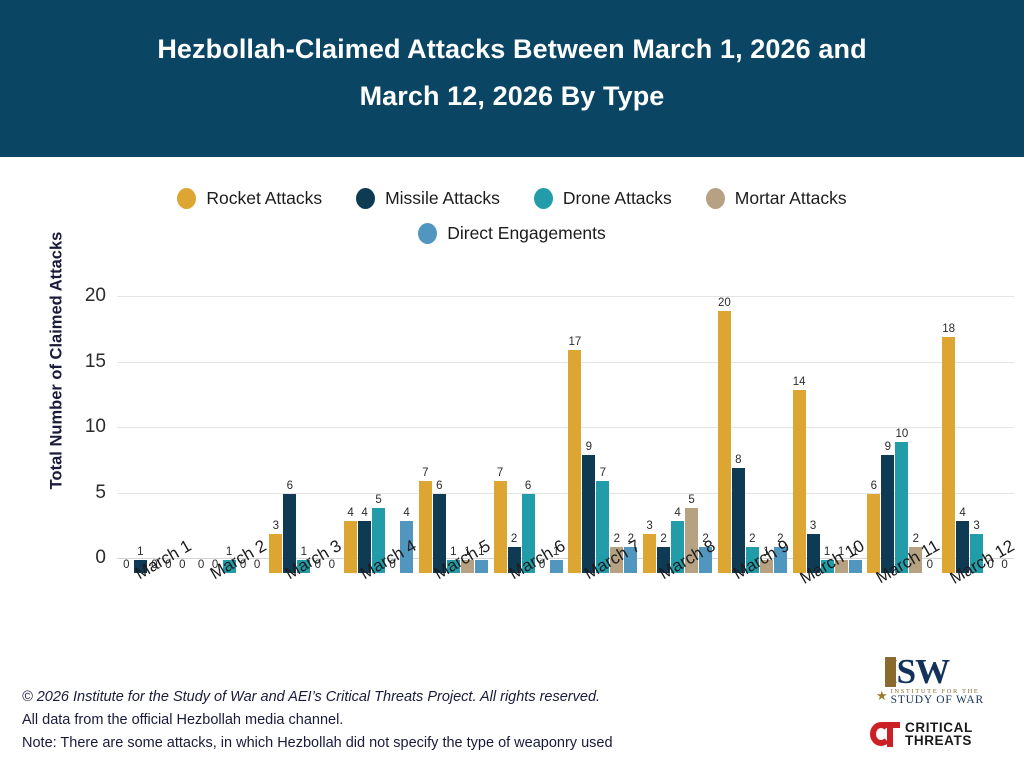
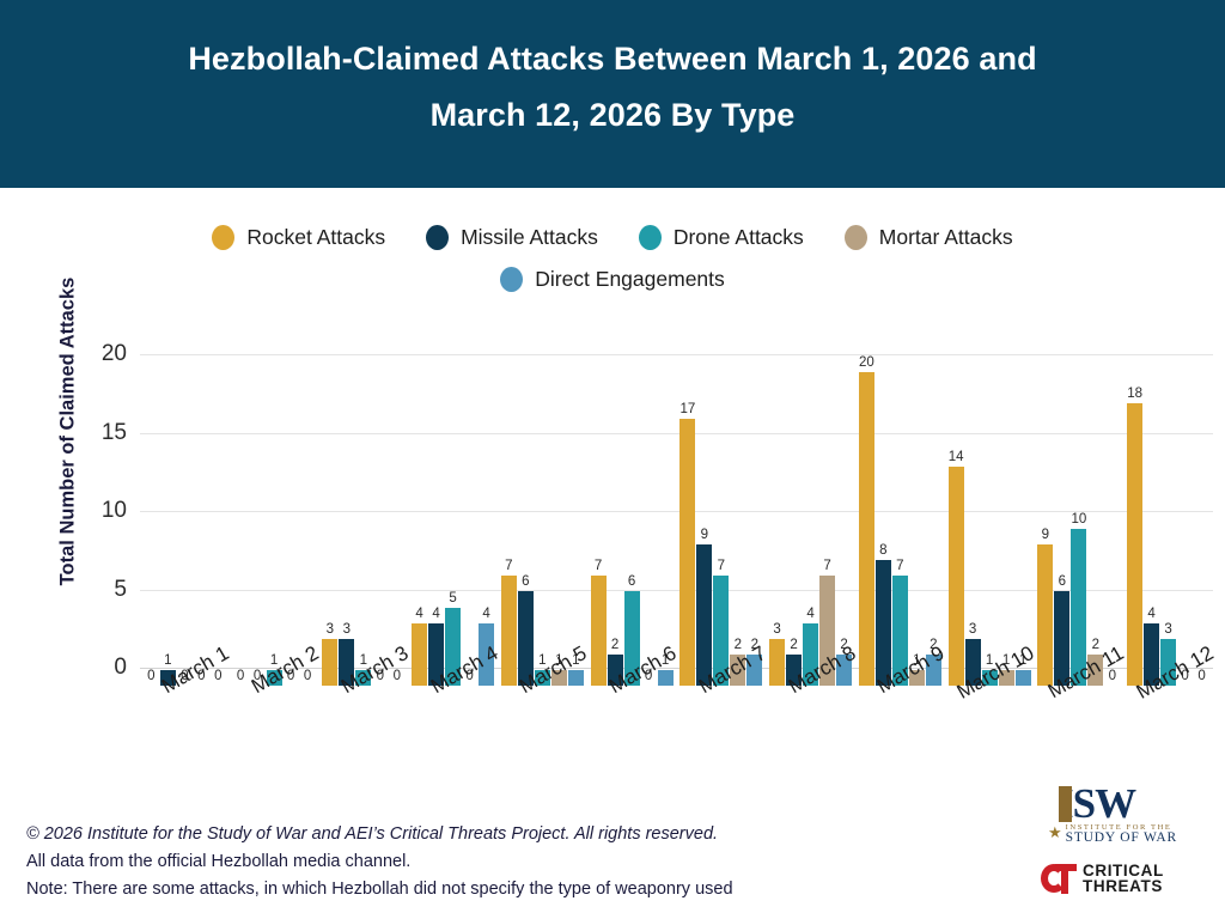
Missile Attacks/March 3: 6 -> 3
Mortar Attacks/March 8: 5 -> 7
Drone Attacks/March 9: 2 -> 7
Rocket Attacks/March 11: 6 -> 9
Missile Attacks/March 11: 9 -> 6
